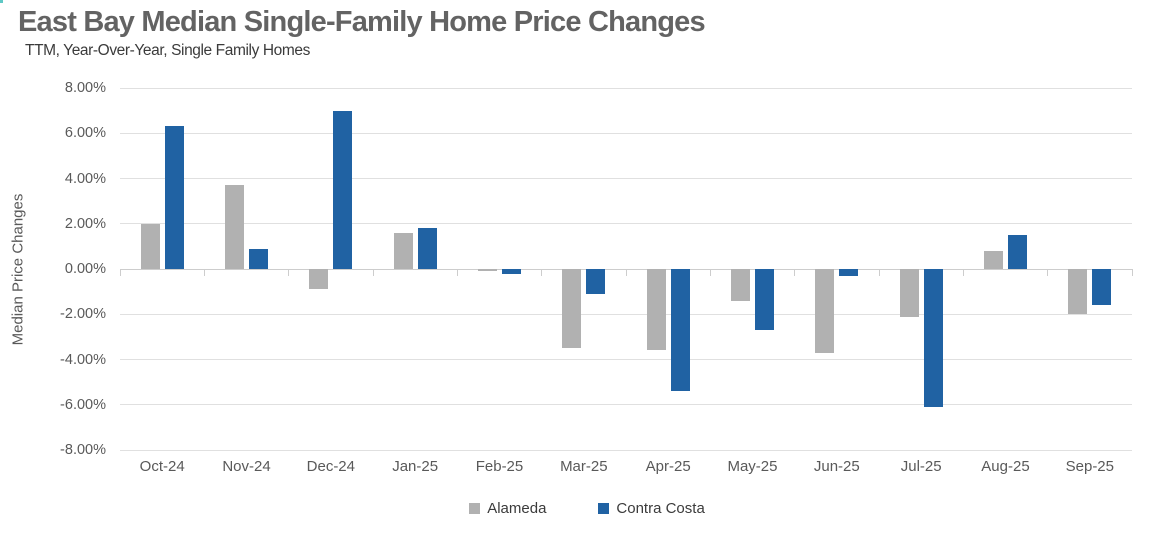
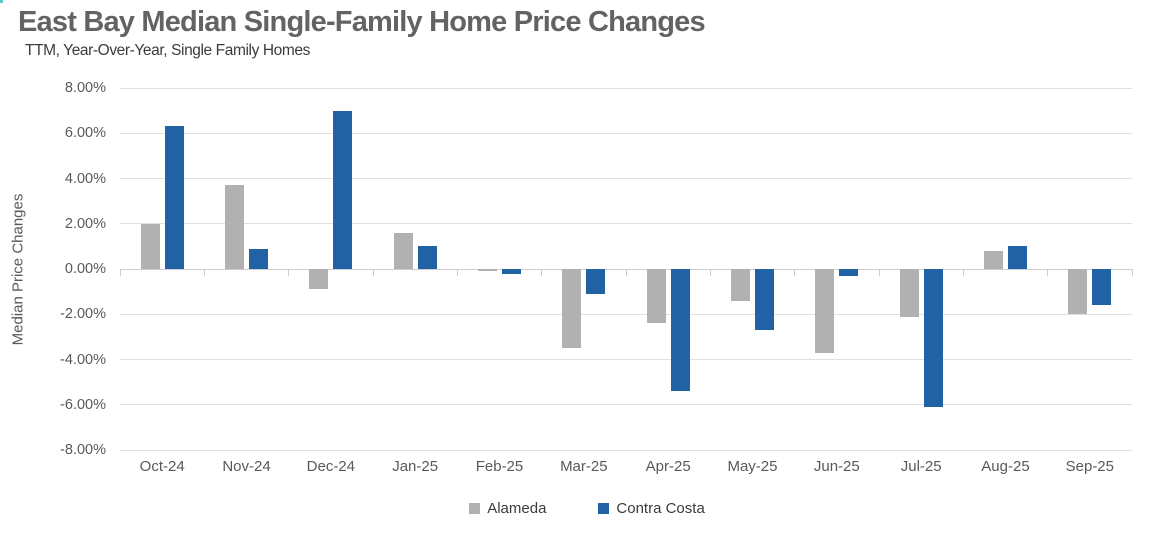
Contra Costa/Jan-25: 1.8% -> 1.0%
Alameda/Apr-25: -3.6% -> -2.4%
Contra Costa/Aug-25: 1.5% -> 1.0%
